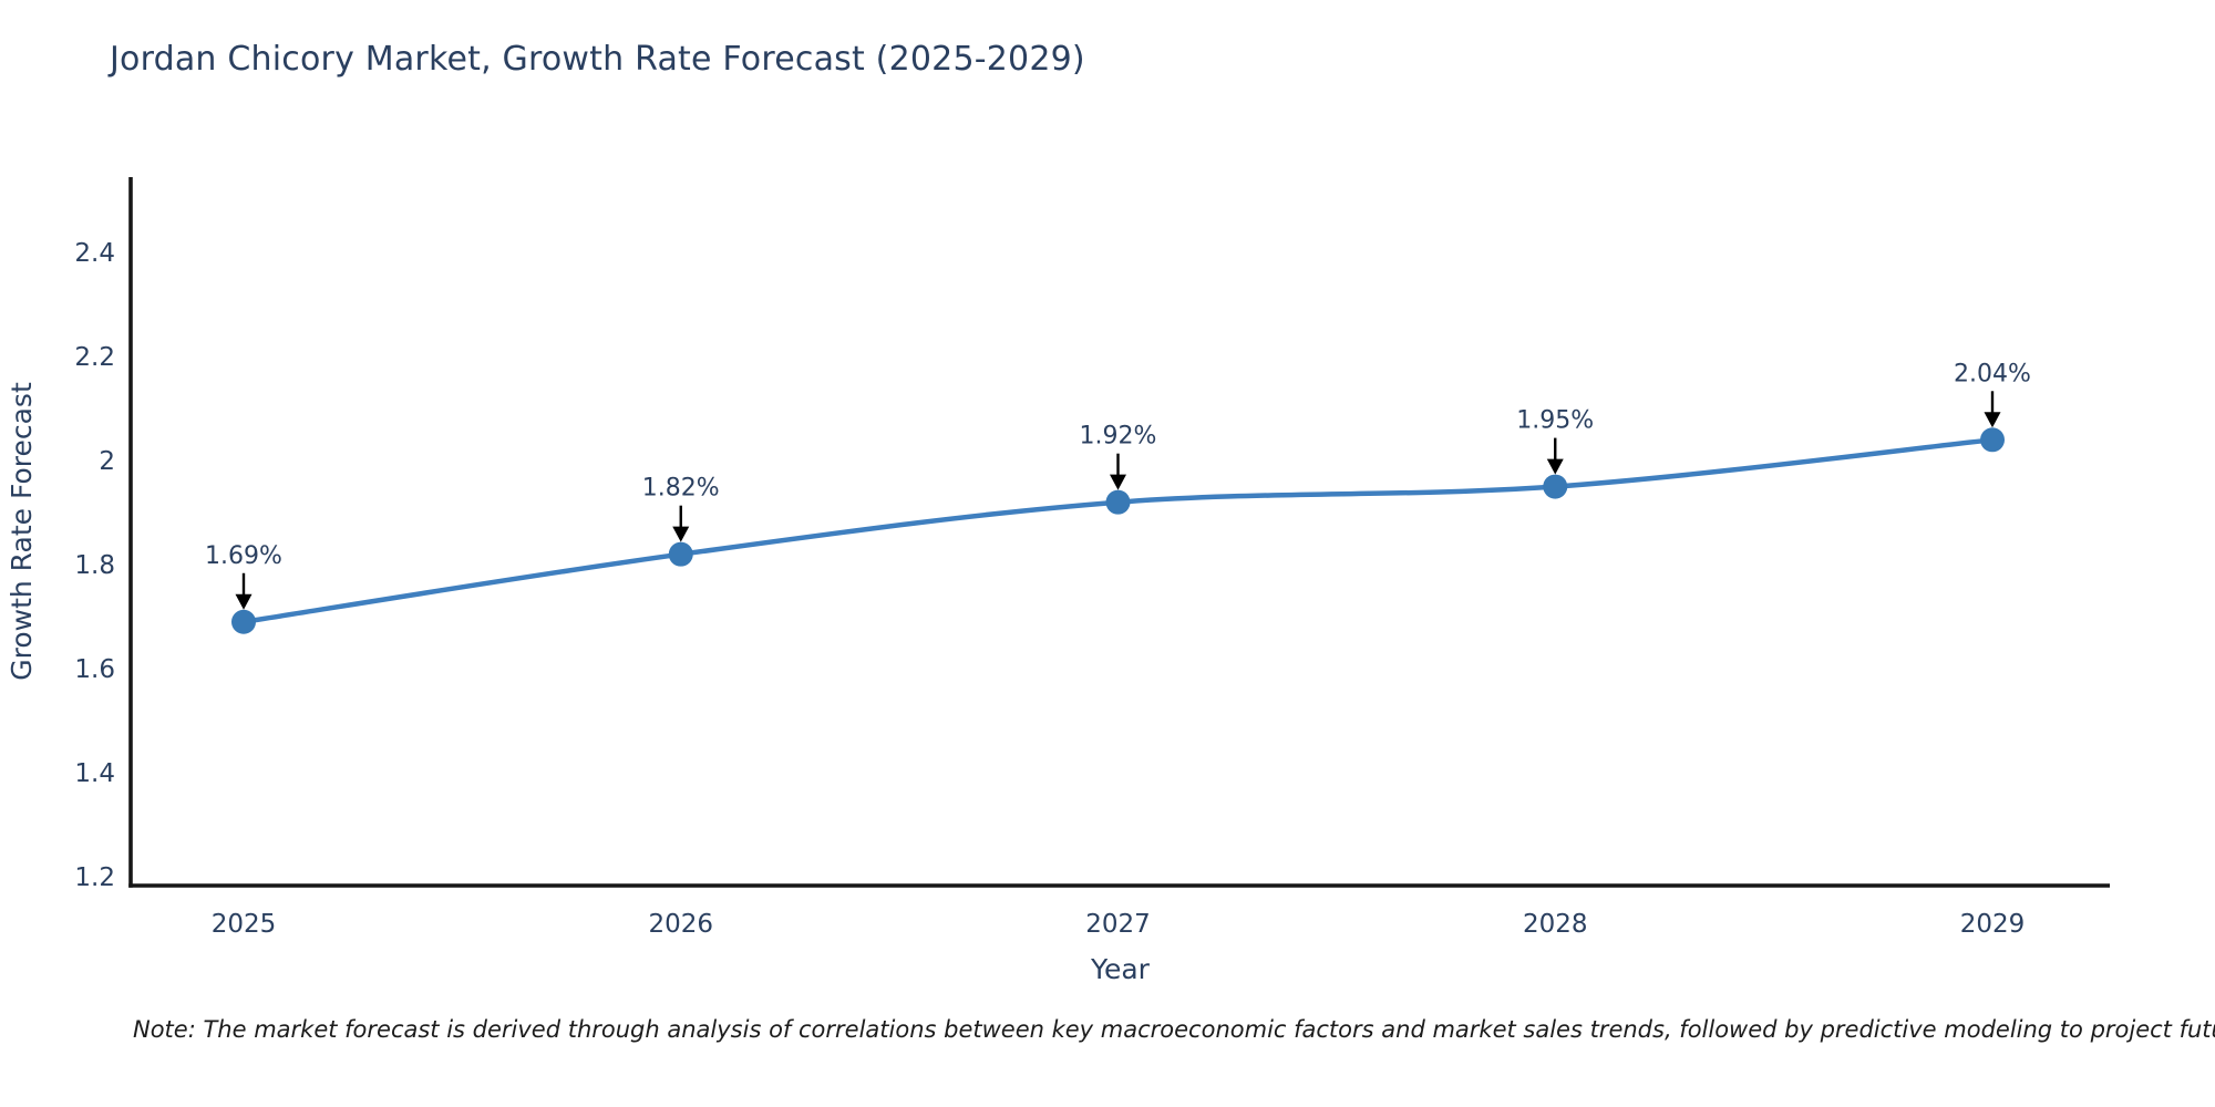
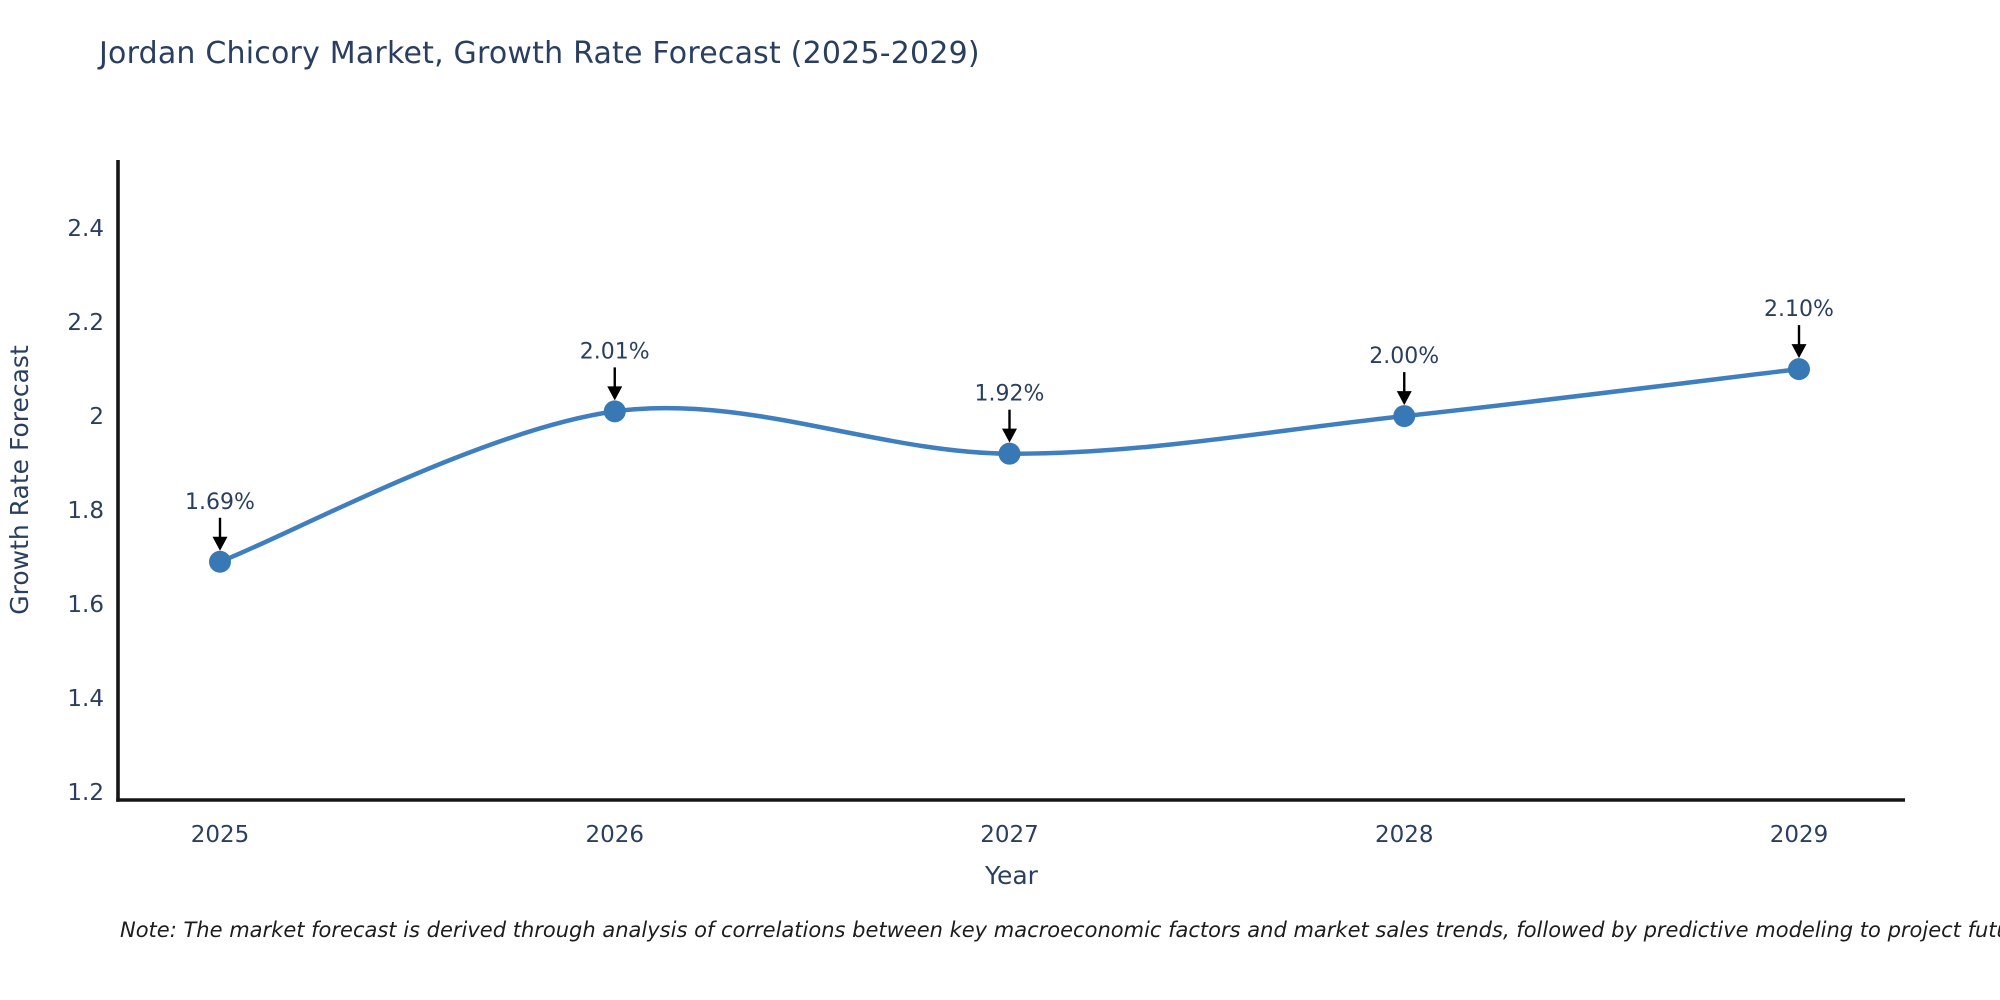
2026: 1.82% -> 2.01%
2028: 1.95% -> 2.00%
2029: 2.04% -> 2.10%
